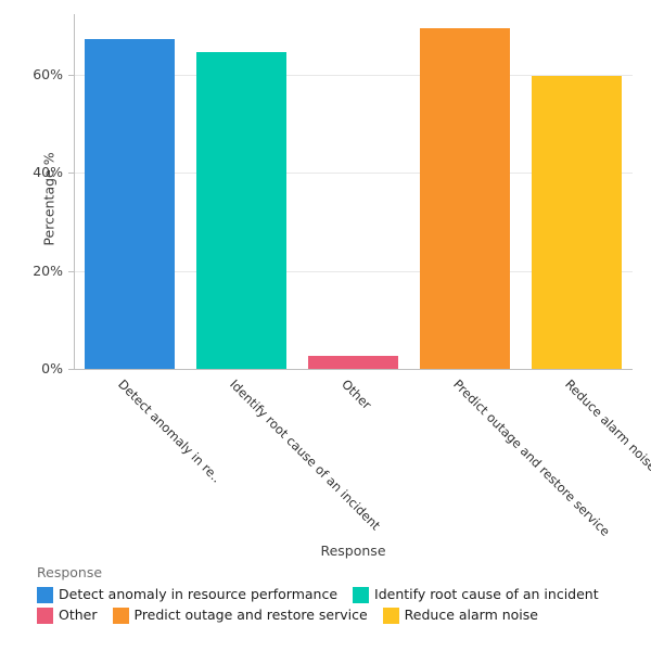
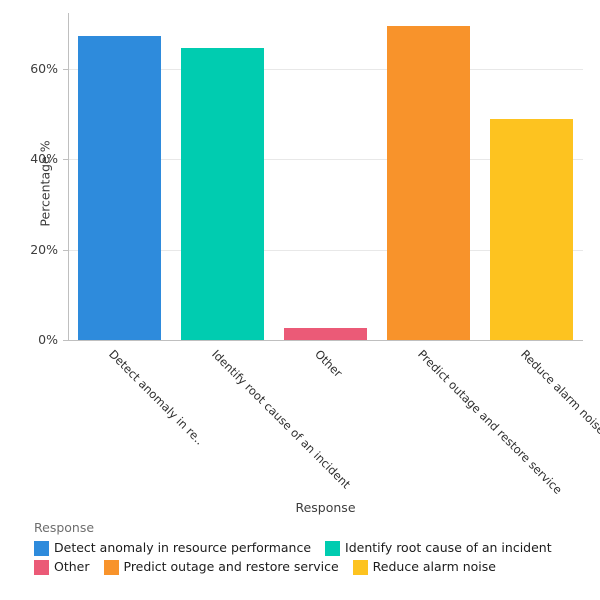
Reduce alarm noise: 60% -> 49%
